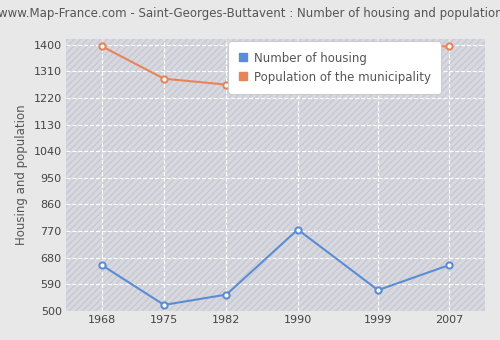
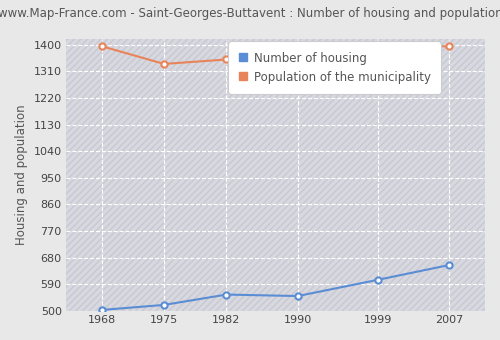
Number of housing/1968: 655 -> 503
Population of the municipality/1975: 1285 -> 1335
Population of the municipality/1982: 1265 -> 1350
Number of housing/1990: 775 -> 550
Number of housing/1999: 570 -> 605
